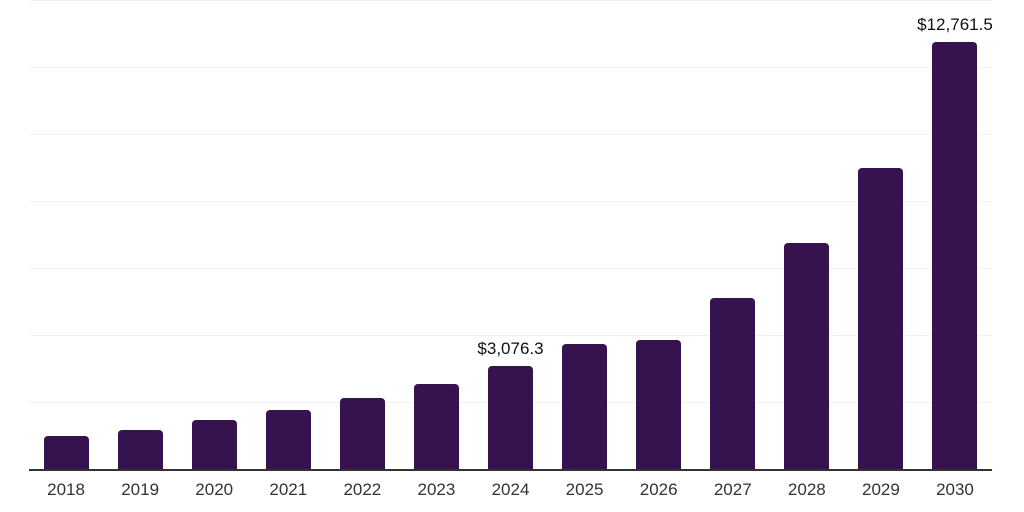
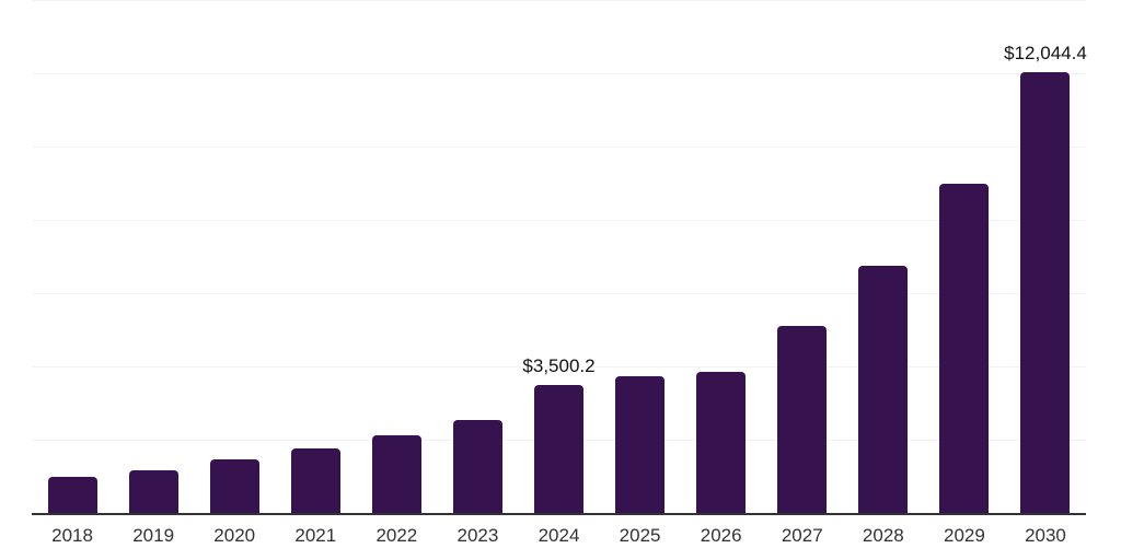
2024: $3,076.3 -> $3,500.2
2030: $12,761.5 -> $12,044.4
